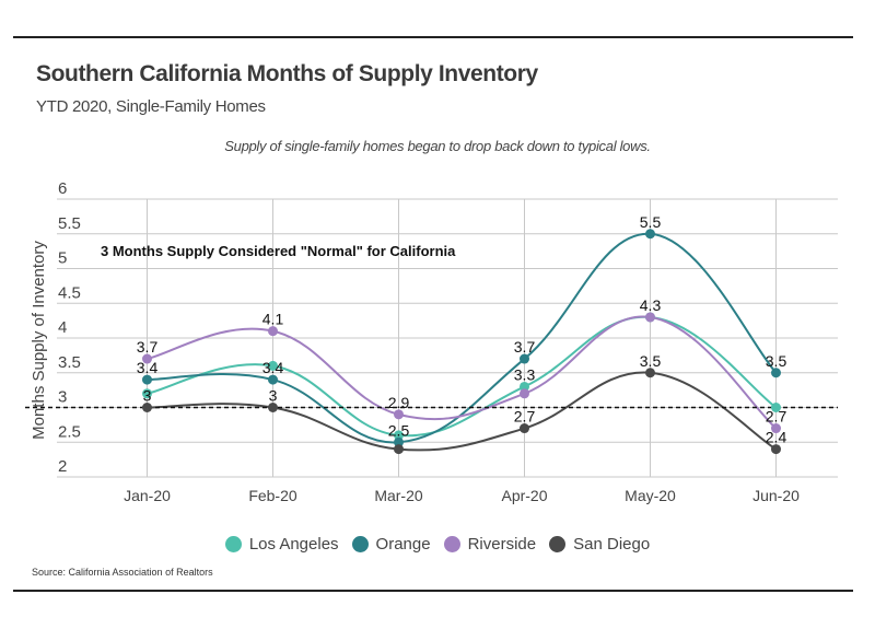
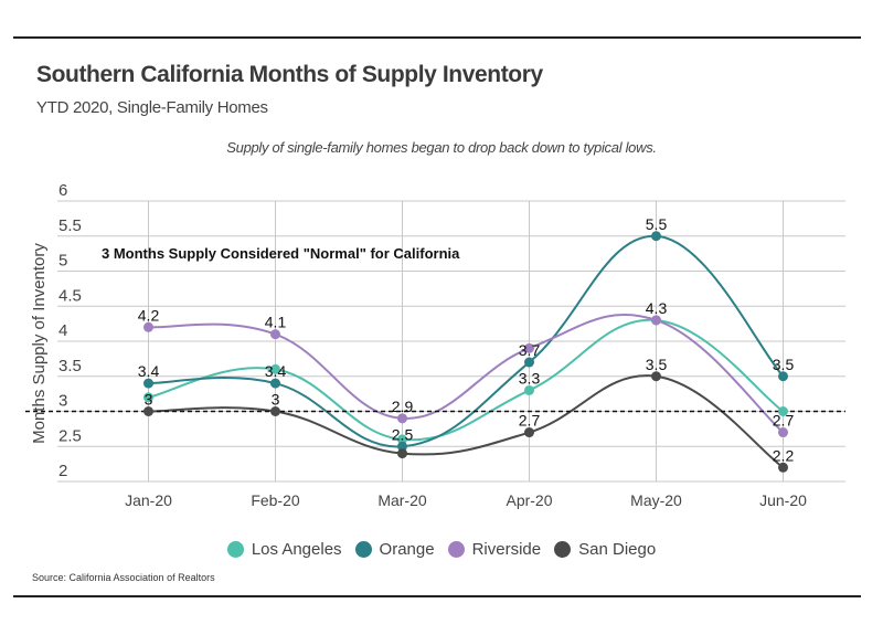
Riverside/Jan-20: 3.7 -> 4.2
Riverside/Apr-20: 3.2 -> 3.9
San Diego/Jun-20: 2.4 -> 2.2
